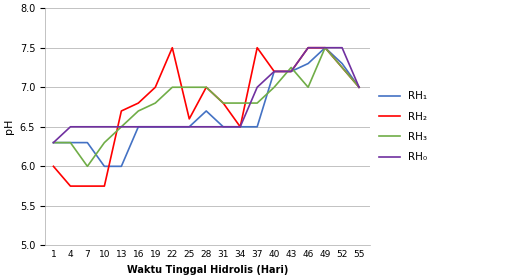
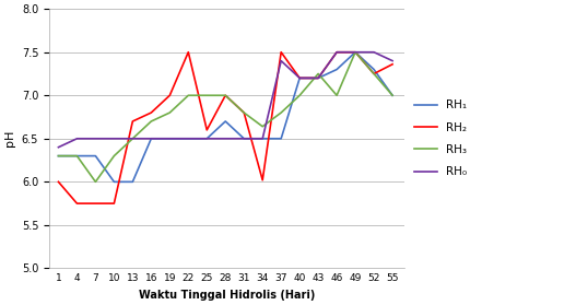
RH₀/1: 6.3 -> 6.4
RH₂/34: 6.50 -> 6.02
RH₃/34: 6.80 -> 6.64
RH₀/37: 7.0 -> 7.4
RH₂/55: 7.00 -> 7.36
RH₀/55: 7.0 -> 7.4
